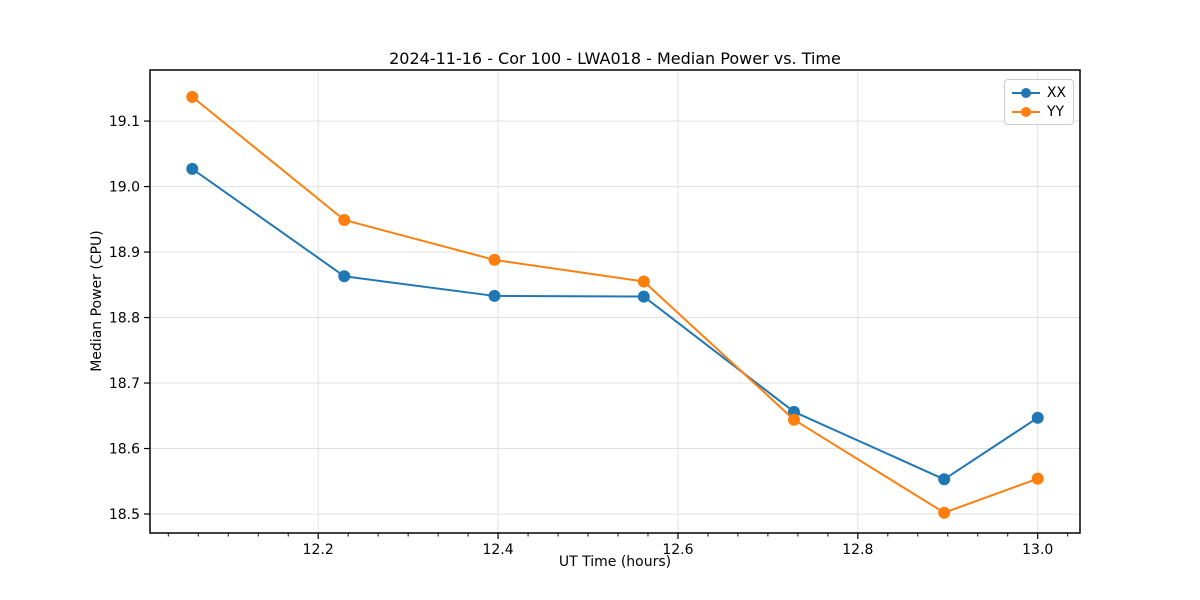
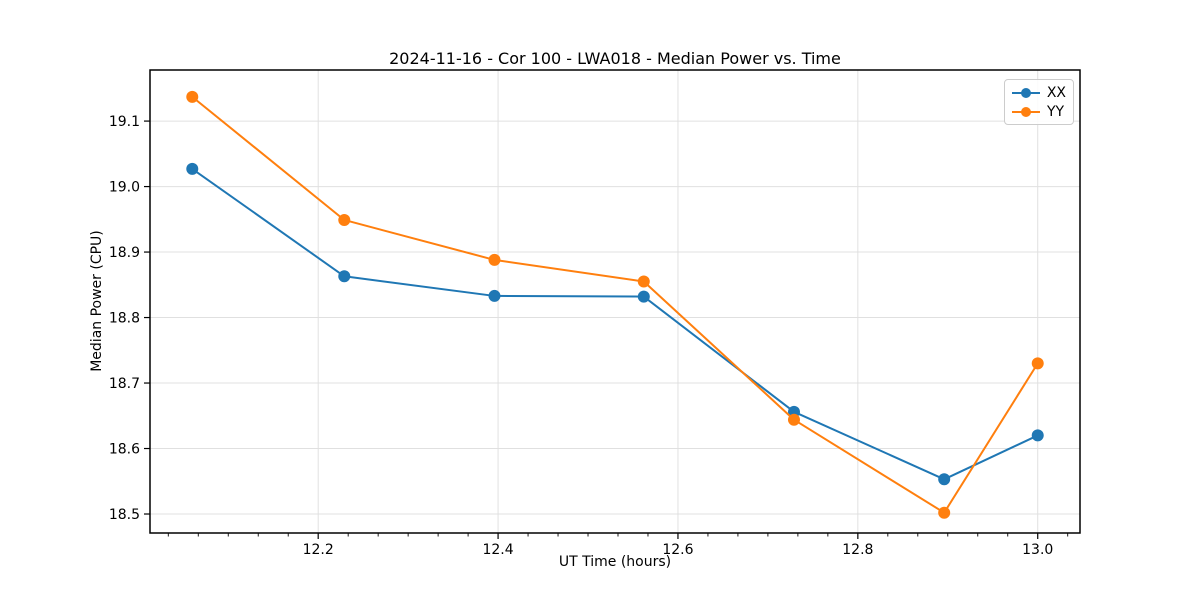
XX/13.0: 18.65 -> 18.62
YY/13.0: 18.55 -> 18.73
